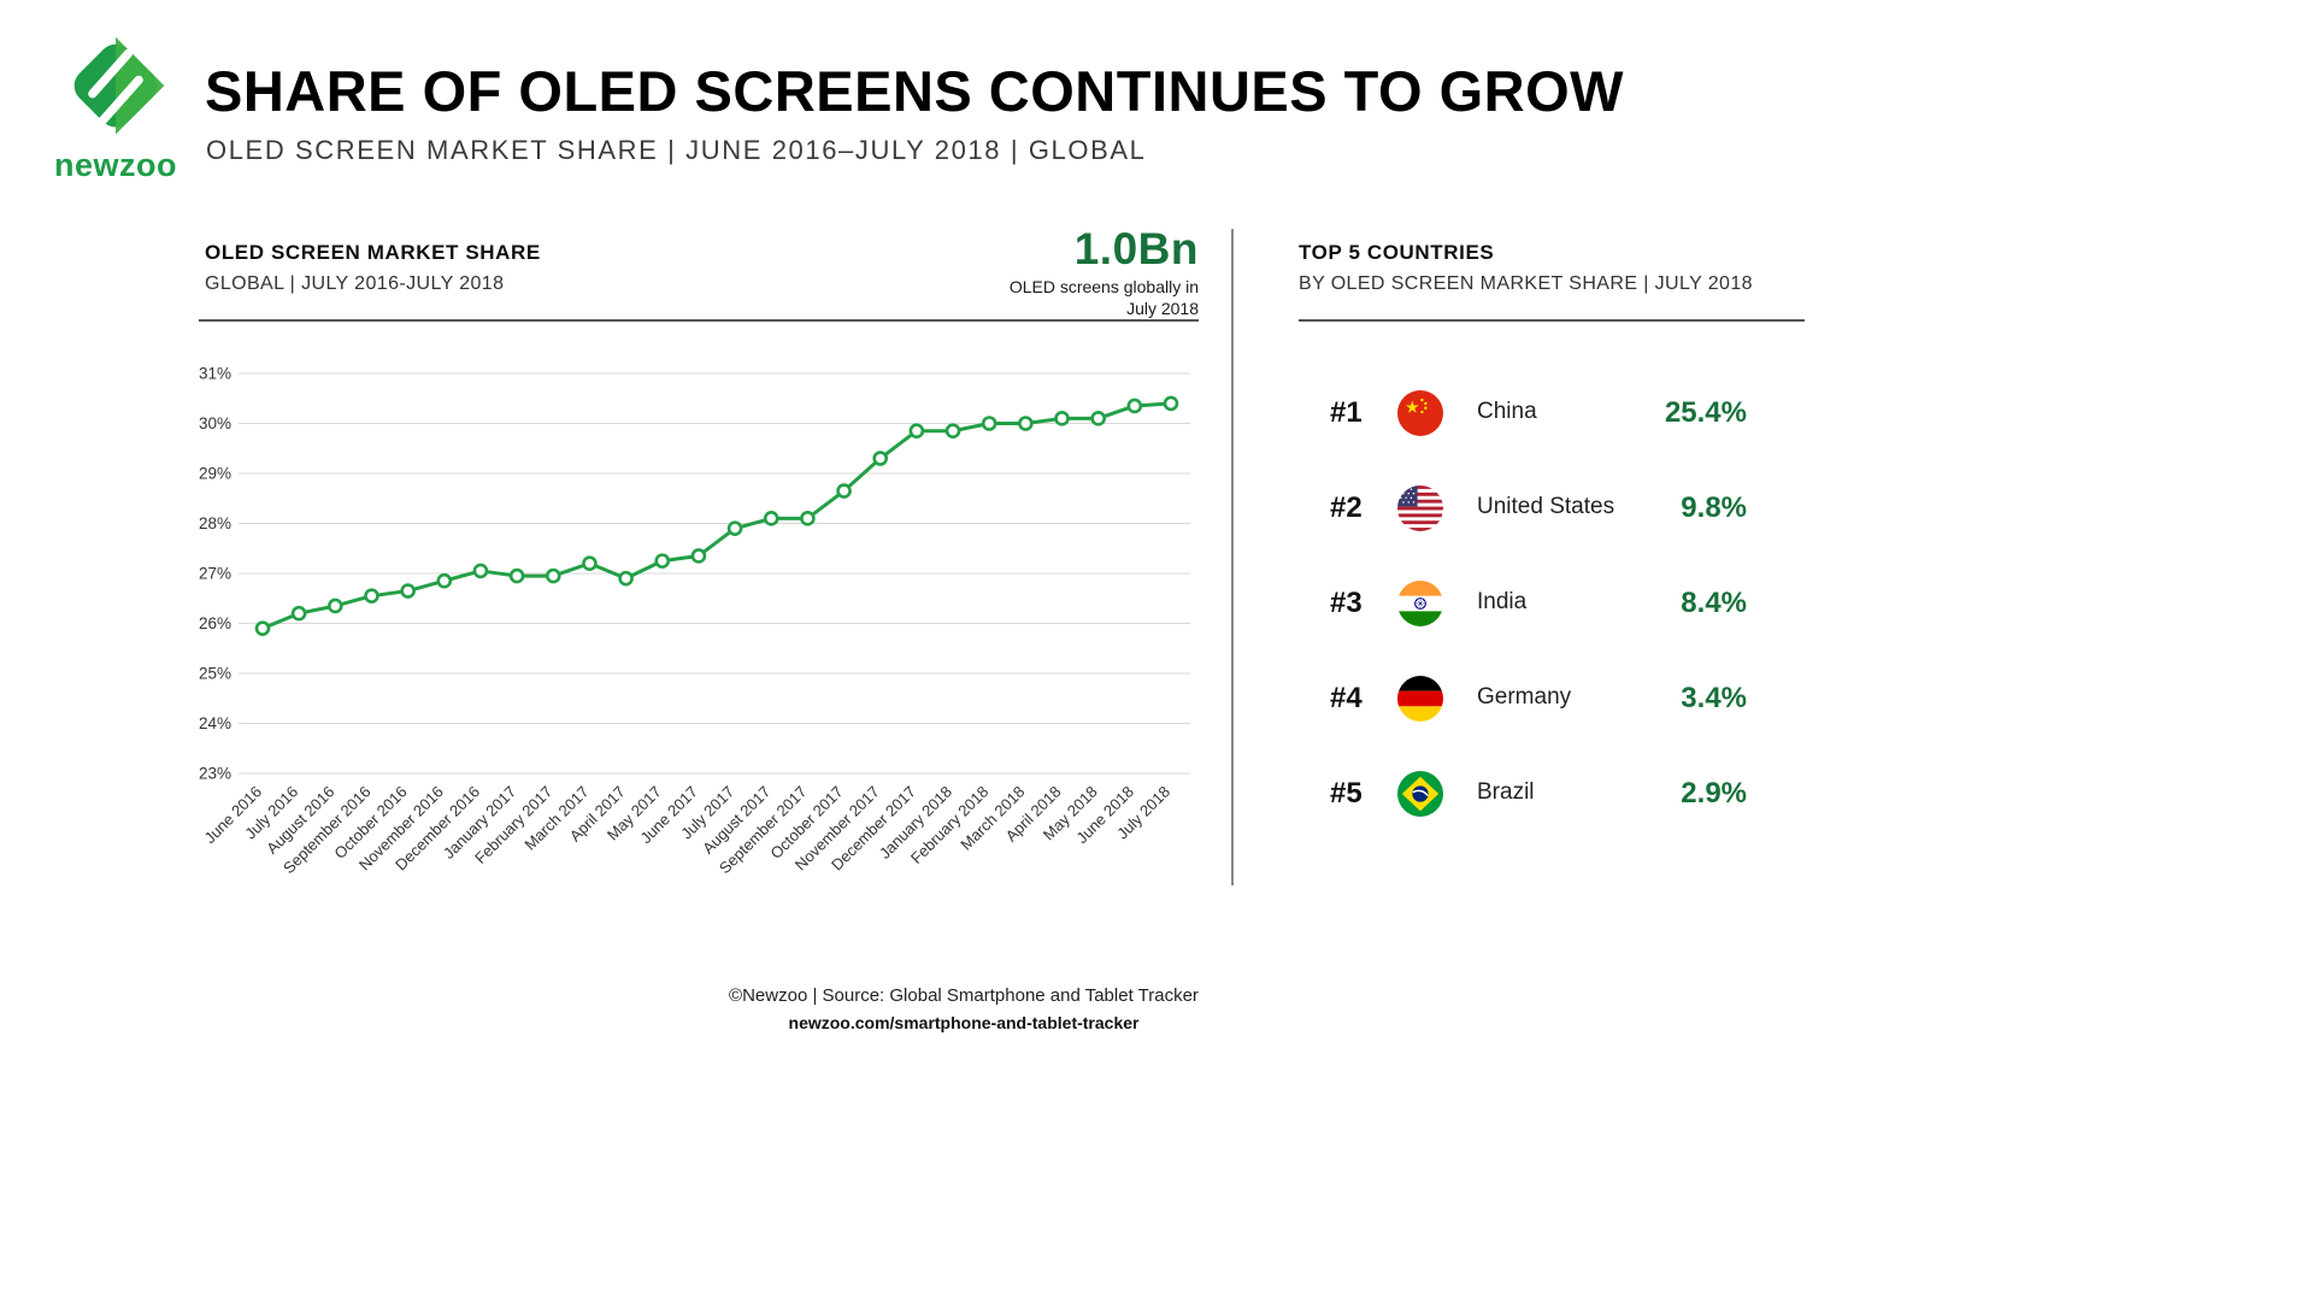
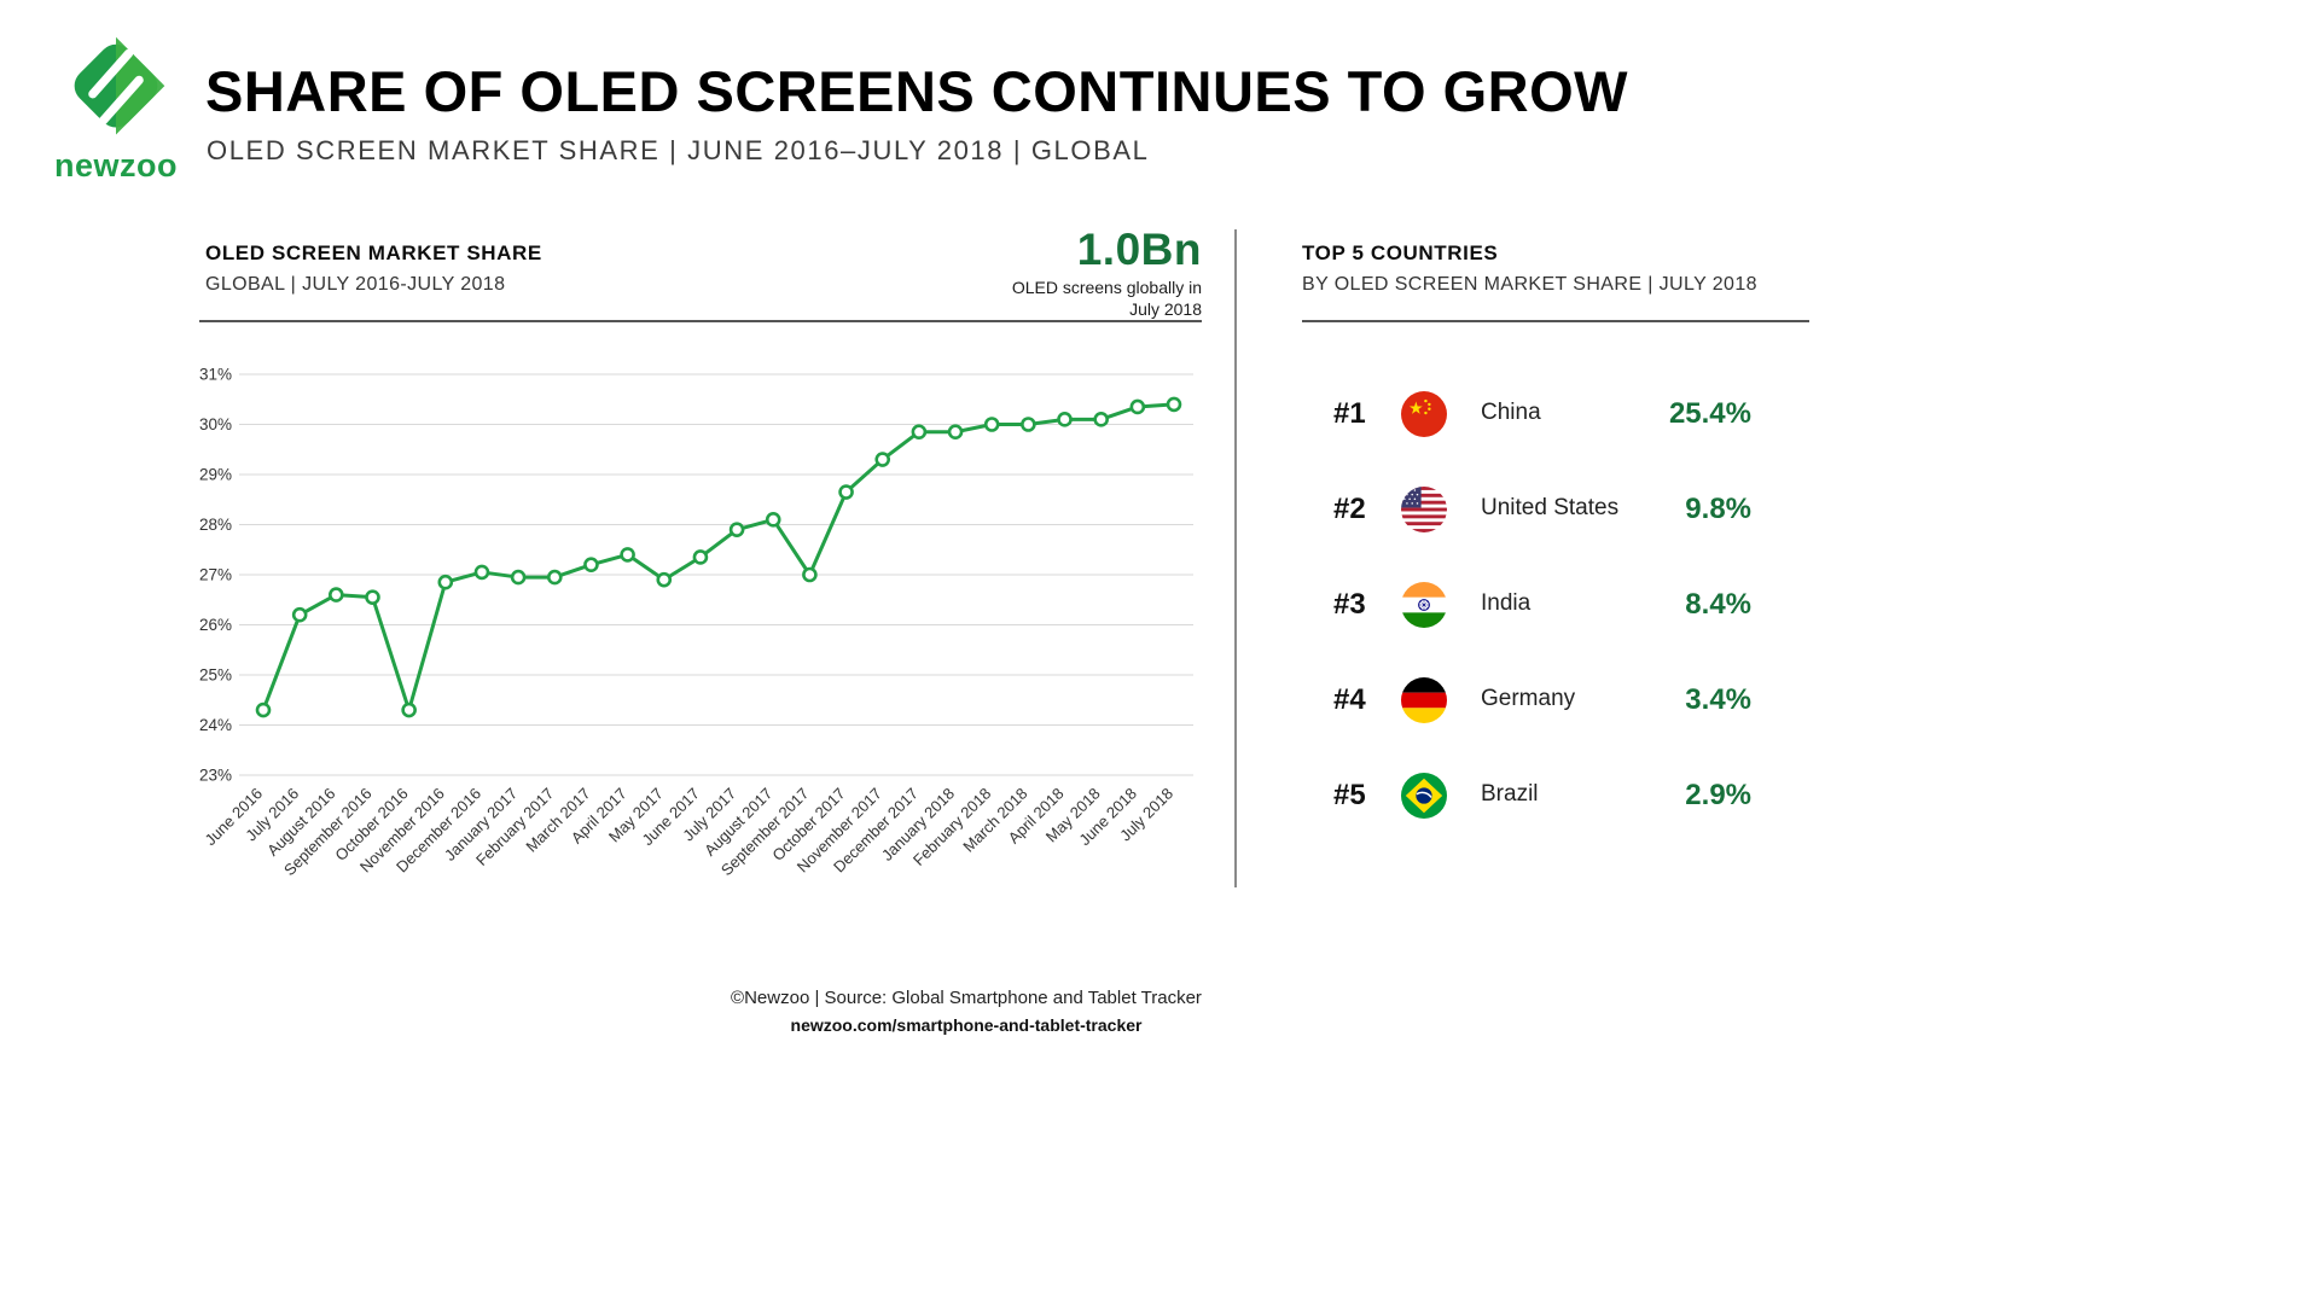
June 2016: 25.9% -> 24.3%
August 2016: 26.4% -> 26.6%
October 2016: 26.6% -> 24.3%
April 2017: 26.9% -> 27.4%
May 2017: 27.2% -> 26.9%
September 2017: 28.1% -> 27.0%
